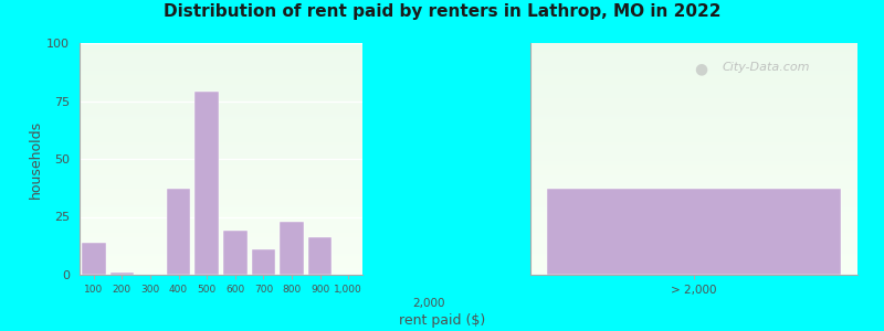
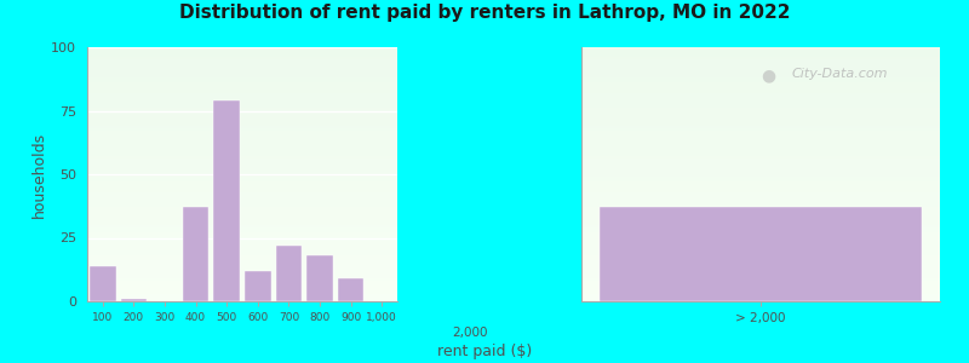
600: 19 -> 12
700: 11 -> 22
800: 23 -> 18
900: 16 -> 9
